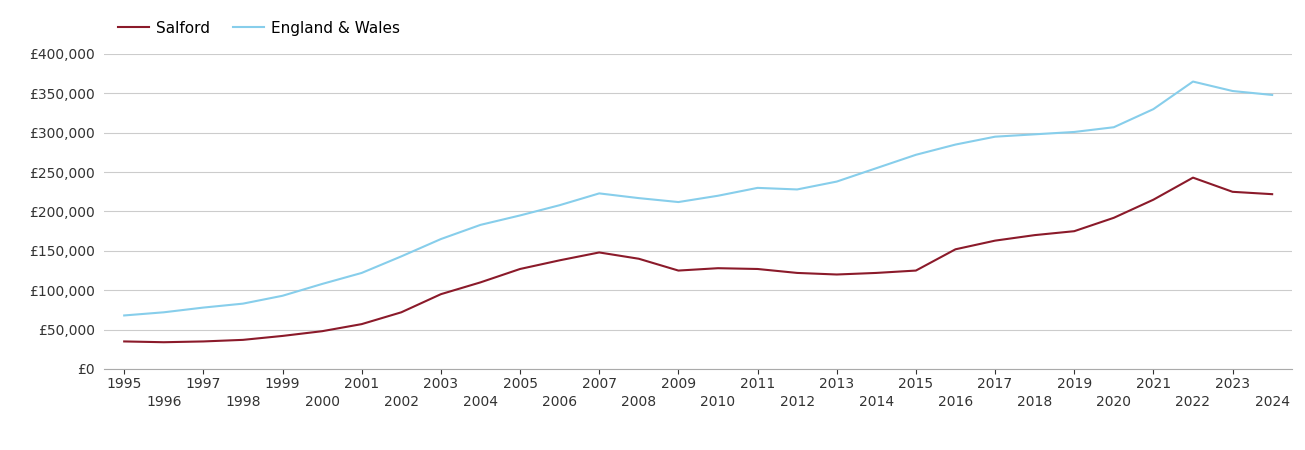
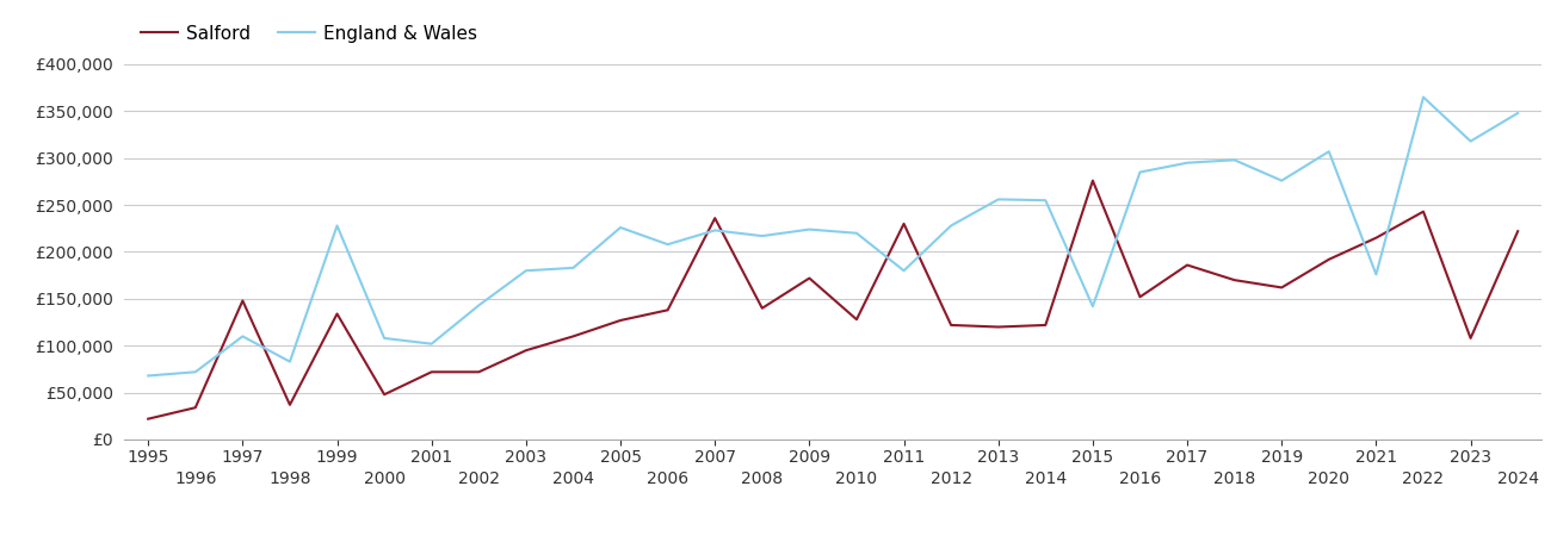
Salford/1995: £35,000 -> £22,000
Salford/1997: £35,000 -> £148,000
England & Wales/1997: £78,000 -> £110,000
Salford/1999: £42,000 -> £134,000
England & Wales/1999: £93,000 -> £228,000
Salford/2001: £57,000 -> £72,000
England & Wales/2001: £122,000 -> £102,000
England & Wales/2003: £165,000 -> £180,000
England & Wales/2005: £195,000 -> £226,000
Salford/2007: £148,000 -> £236,000
Salford/2009: £125,000 -> £172,000
England & Wales/2009: £212,000 -> £224,000
Salford/2011: £127,000 -> £230,000
England & Wales/2011: £230,000 -> £180,000
England & Wales/2013: £238,000 -> £256,000
Salford/2015: £125,000 -> £276,000
England & Wales/2015: £272,000 -> £142,000
Salford/2017: £163,000 -> £186,000
Salford/2019: £175,000 -> £162,000
England & Wales/2019: £301,000 -> £276,000
England & Wales/2021: £330,000 -> £176,000
Salford/2023: £225,000 -> £108,000
England & Wales/2023: £353,000 -> £318,000
